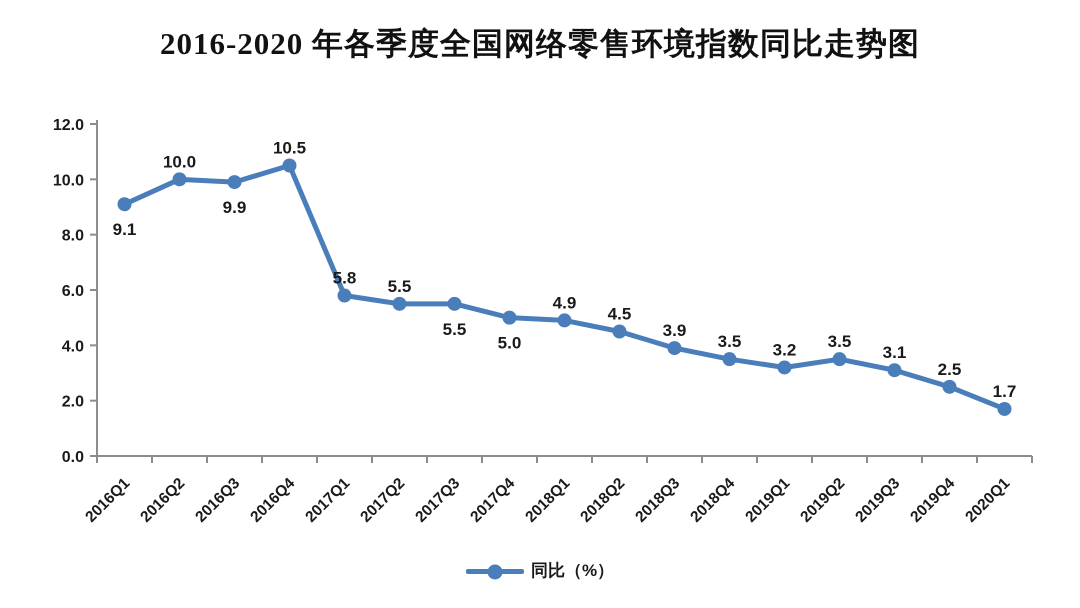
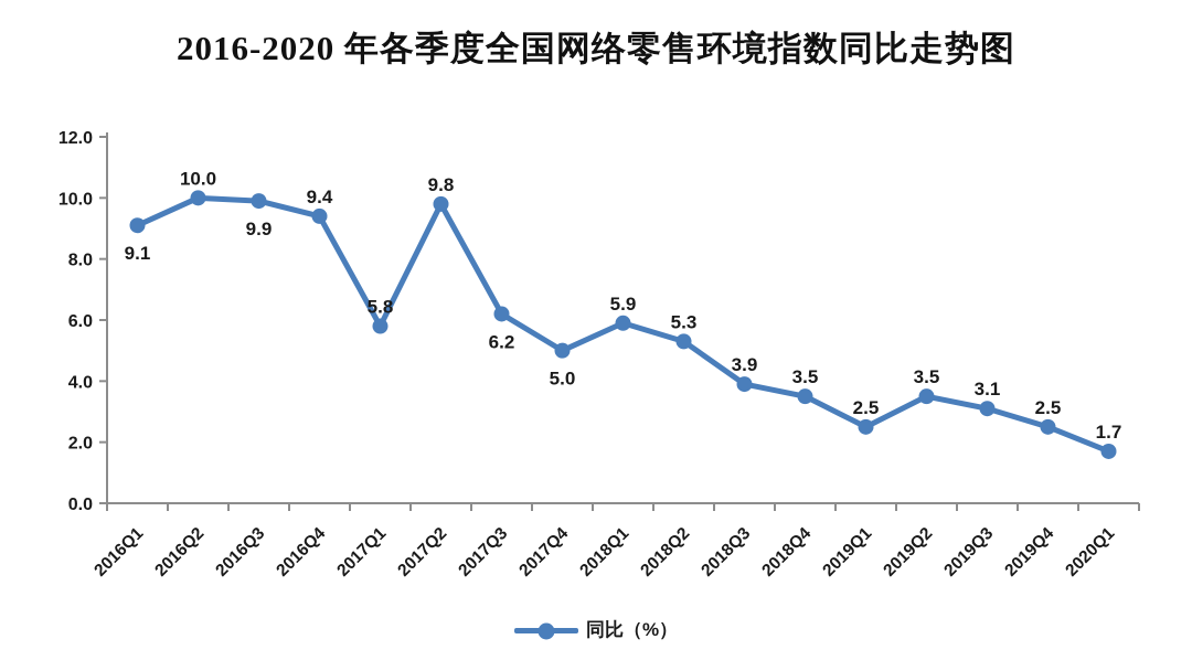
2016Q4: 10.5 -> 9.4
2017Q2: 5.5 -> 9.8
2017Q3: 5.5 -> 6.2
2018Q1: 4.9 -> 5.9
2018Q2: 4.5 -> 5.3
2019Q1: 3.2 -> 2.5
